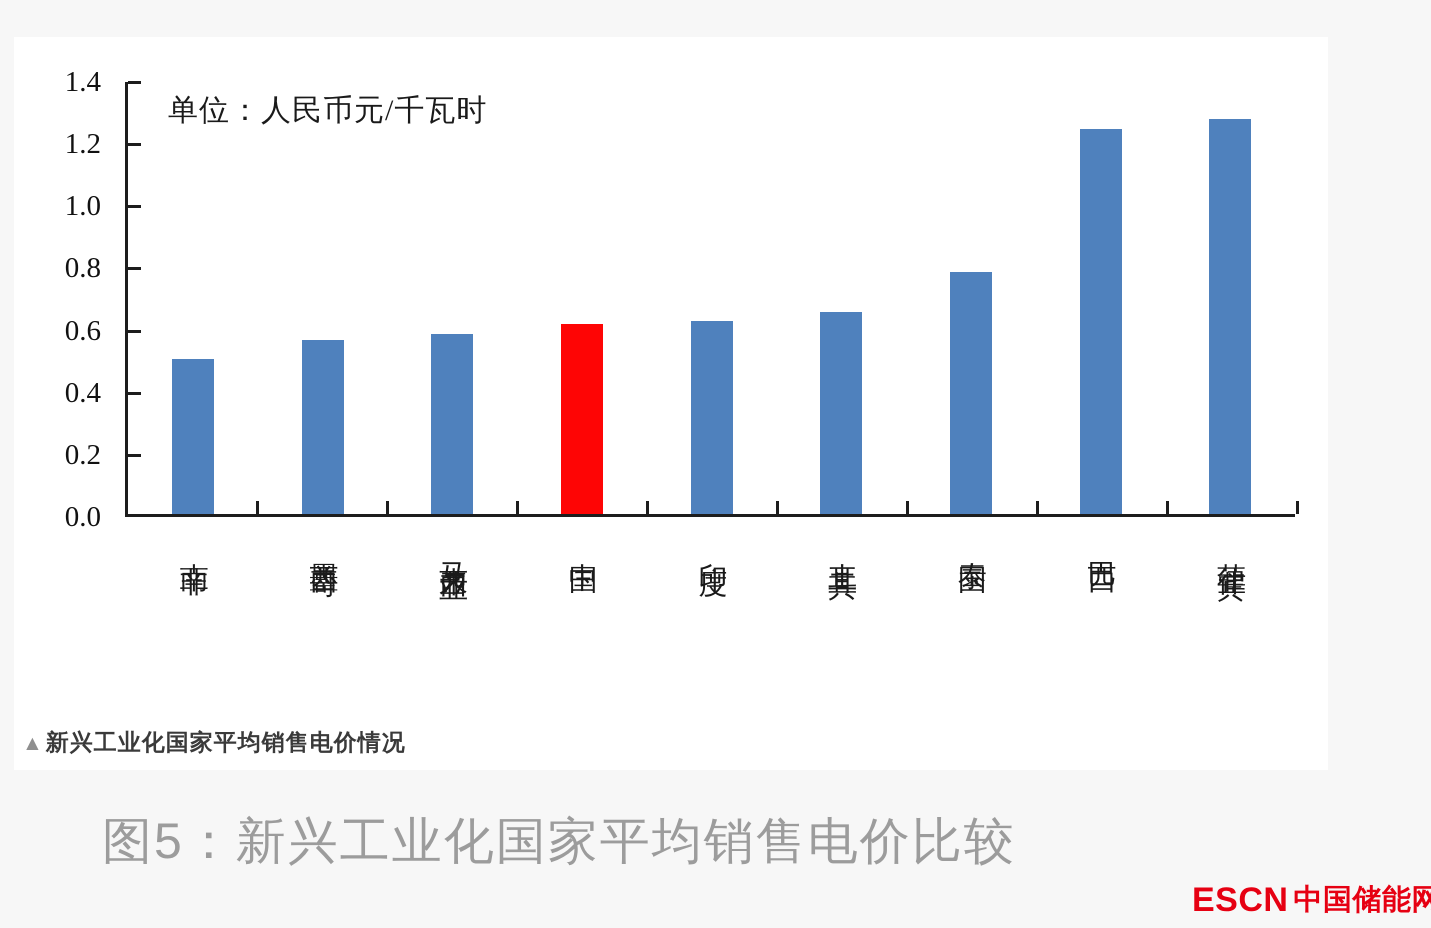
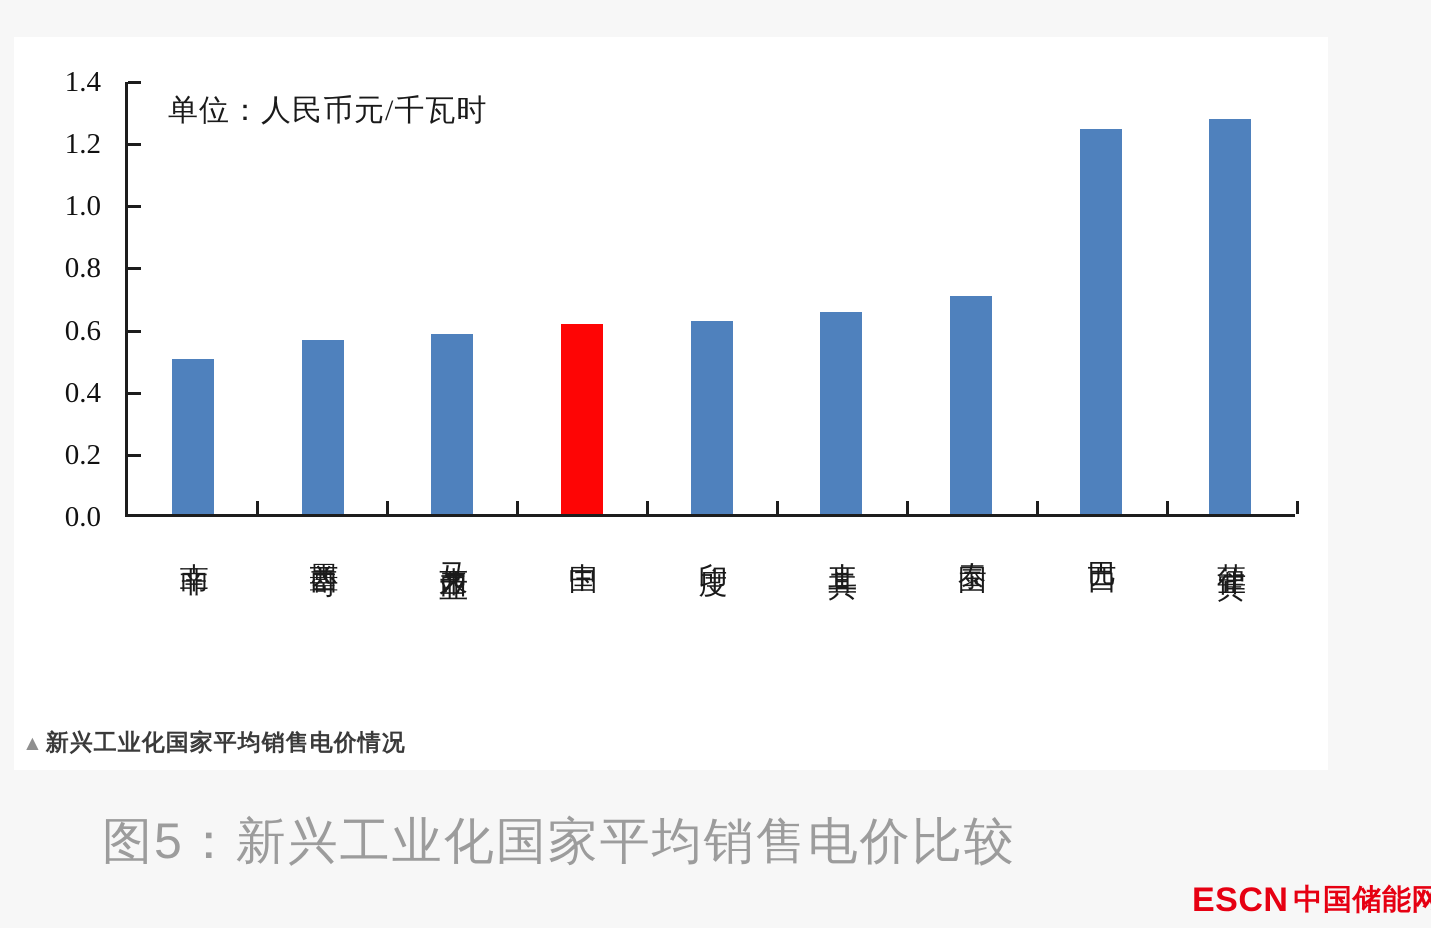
泰国: 0.78 -> 0.70
